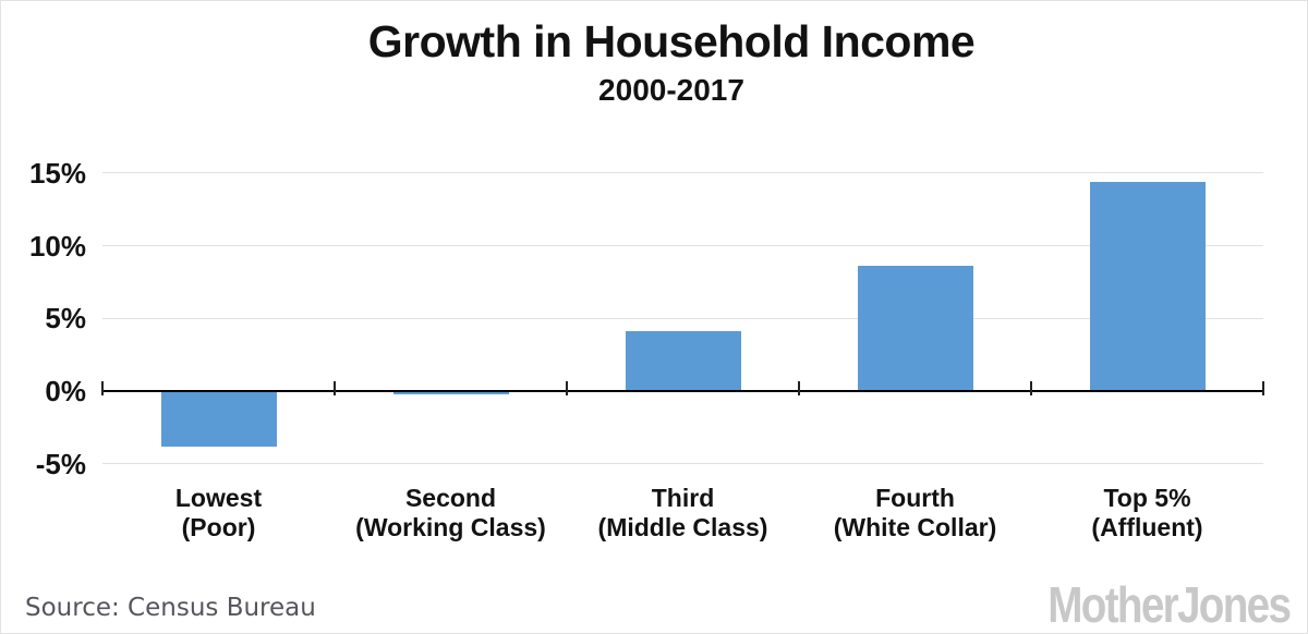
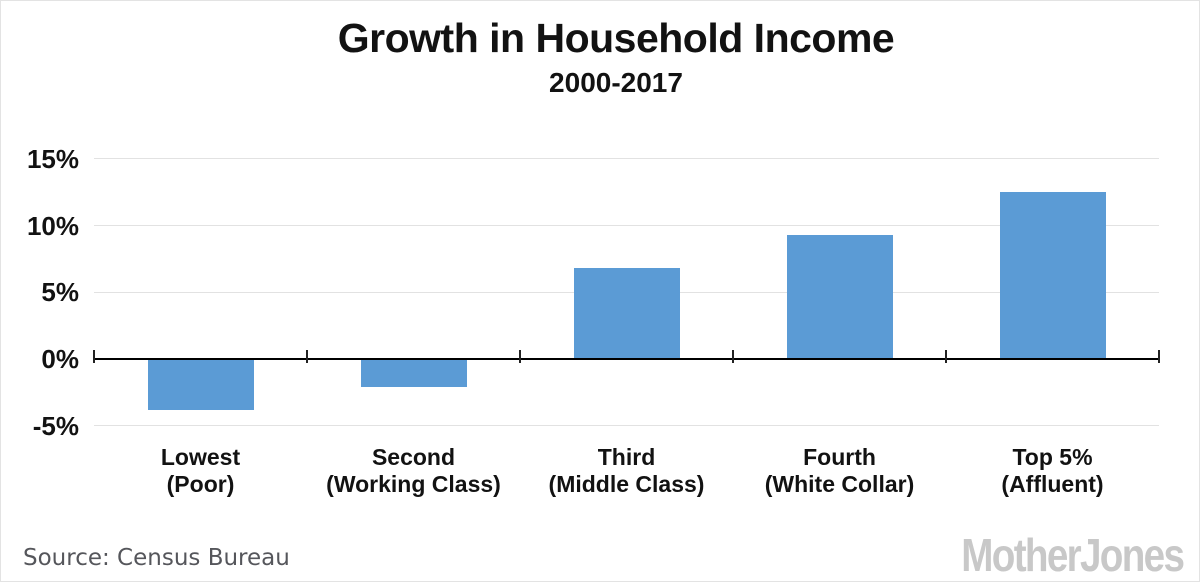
Second: -0.1% -> -2.1%
Third: 4.1% -> 6.8%
Fourth: 8.6% -> 9.3%
Top 5%: 14.4% -> 12.5%
